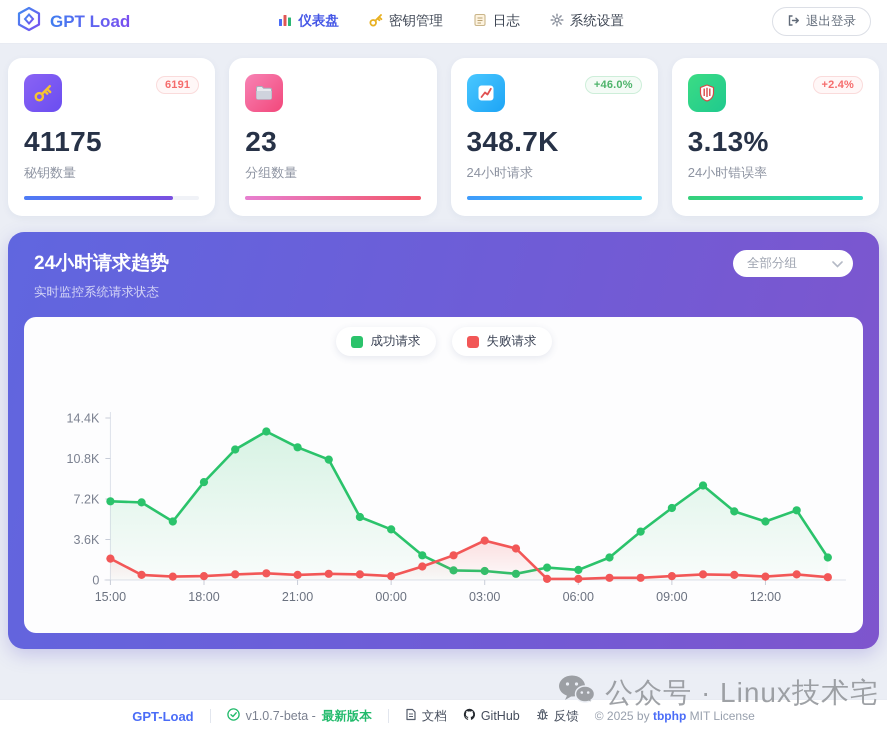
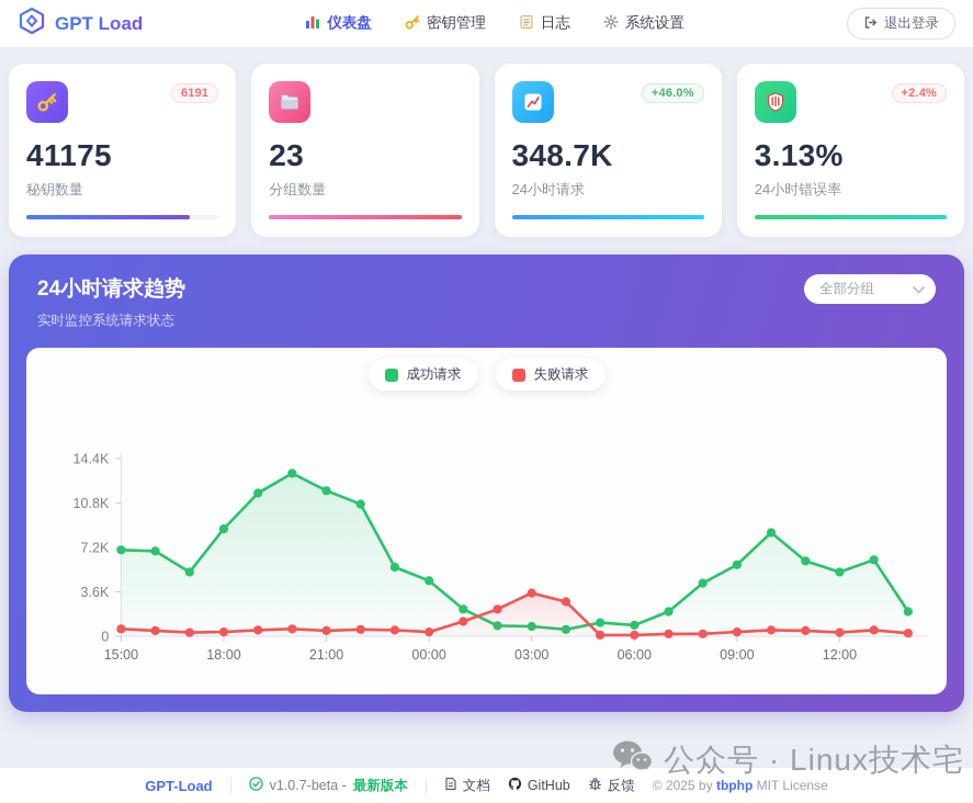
失败请求/15:00: 1.9K -> 0.6K
成功请求/09:00: 6.4K -> 5.8K
